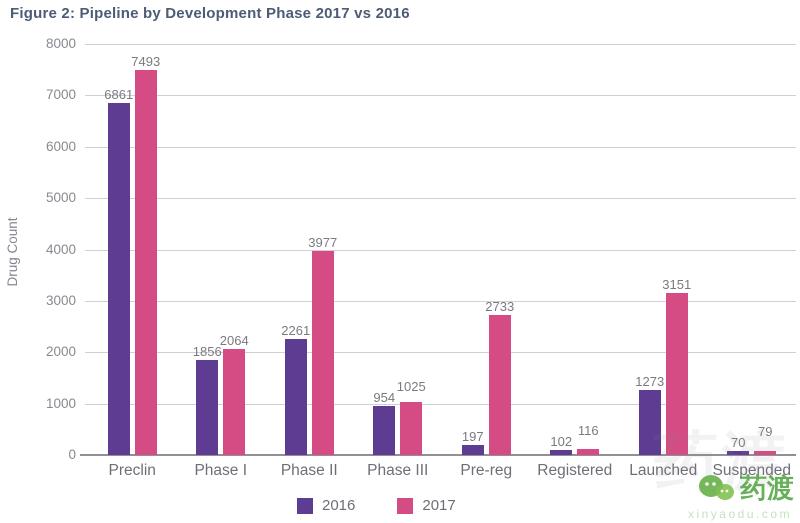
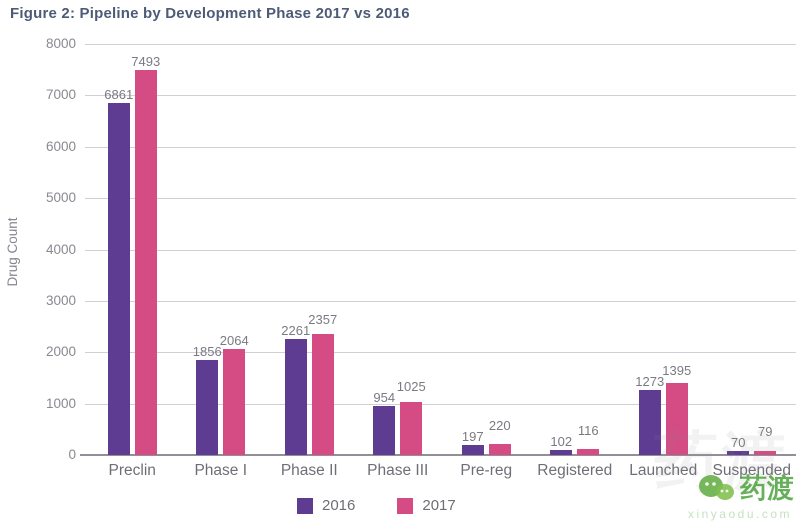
2017/Phase II: 3977 -> 2357
2017/Pre-reg: 2733 -> 220
2017/Launched: 3151 -> 1395
